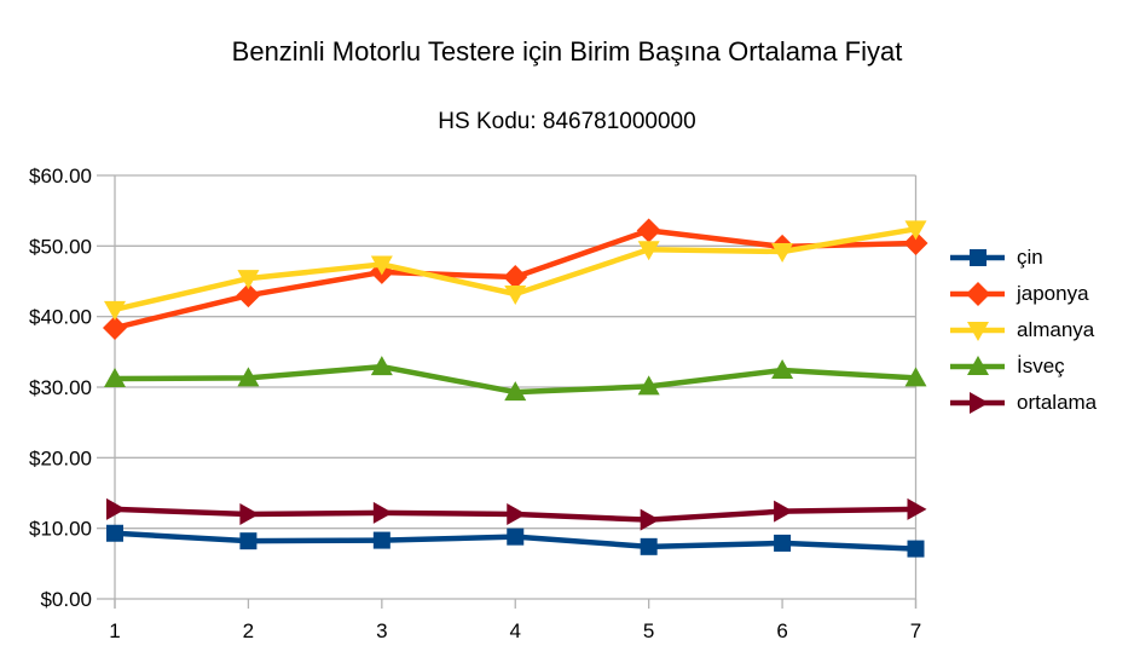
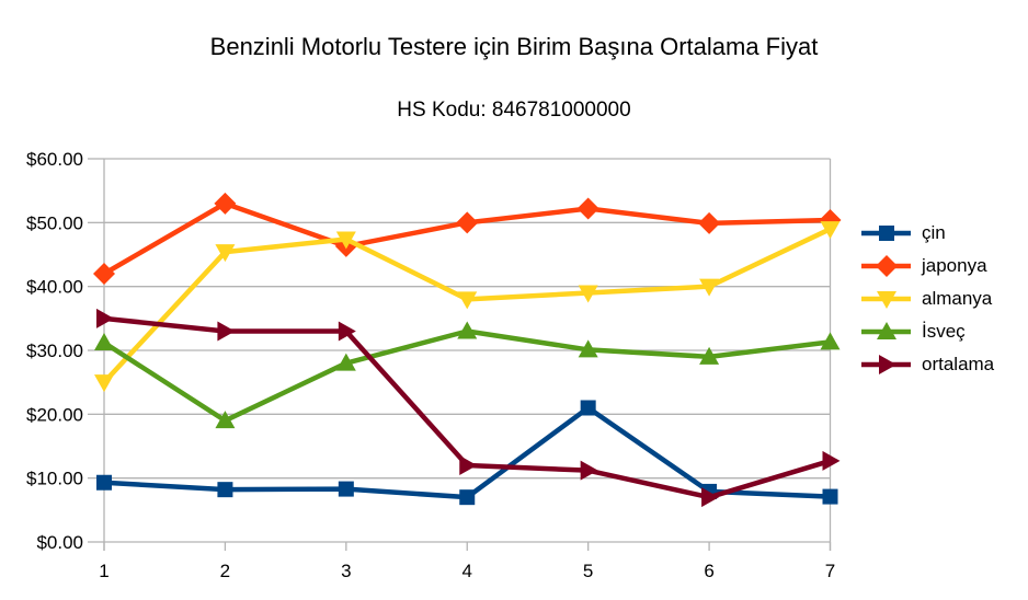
japonya/1: $38 -> $42
almanya/1: $41 -> $25
ortalama/1: $13 -> $35
japonya/2: $43 -> $53
İsveç/2: $31 -> $19
ortalama/2: $12 -> $33
İsveç/3: $33 -> $28
ortalama/3: $12 -> $33
çin/4: $9 -> $7
japonya/4: $46 -> $50
almanya/4: $43 -> $38
İsveç/4: $29 -> $33
çin/5: $7 -> $21
almanya/5: $50 -> $39
almanya/6: $49 -> $40
İsveç/6: $32 -> $29
ortalama/6: $12 -> $7
almanya/7: $52 -> $49
